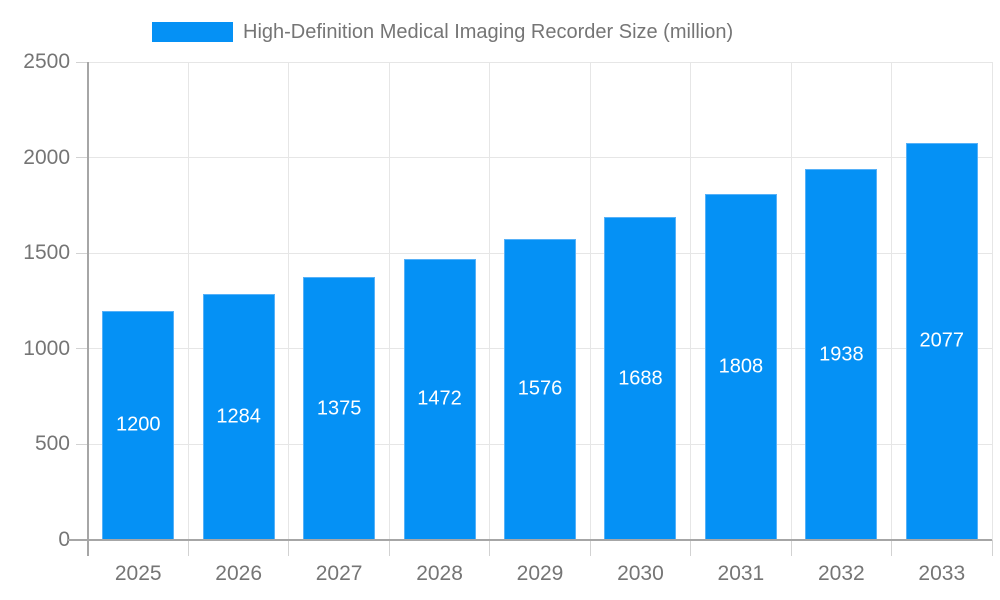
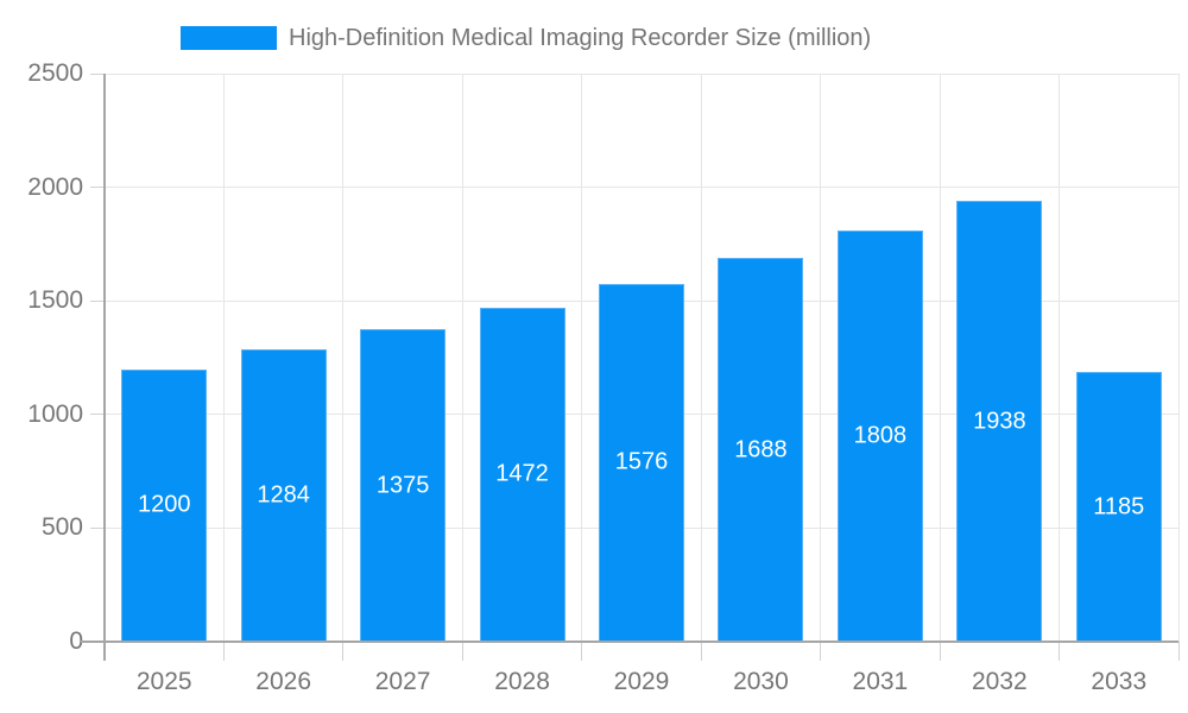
2033: 2077 -> 1185
